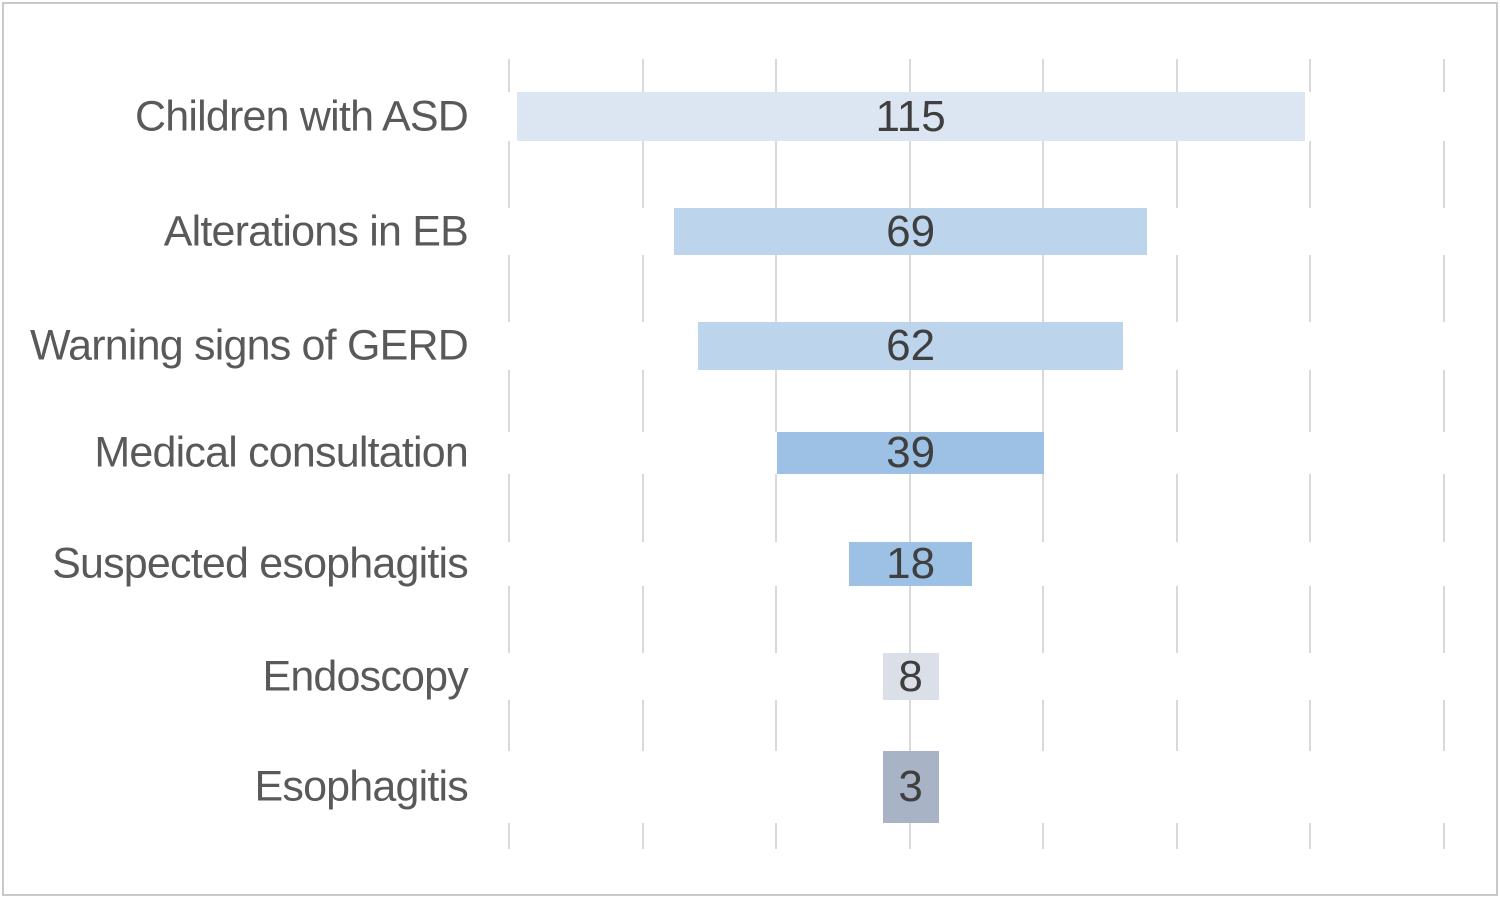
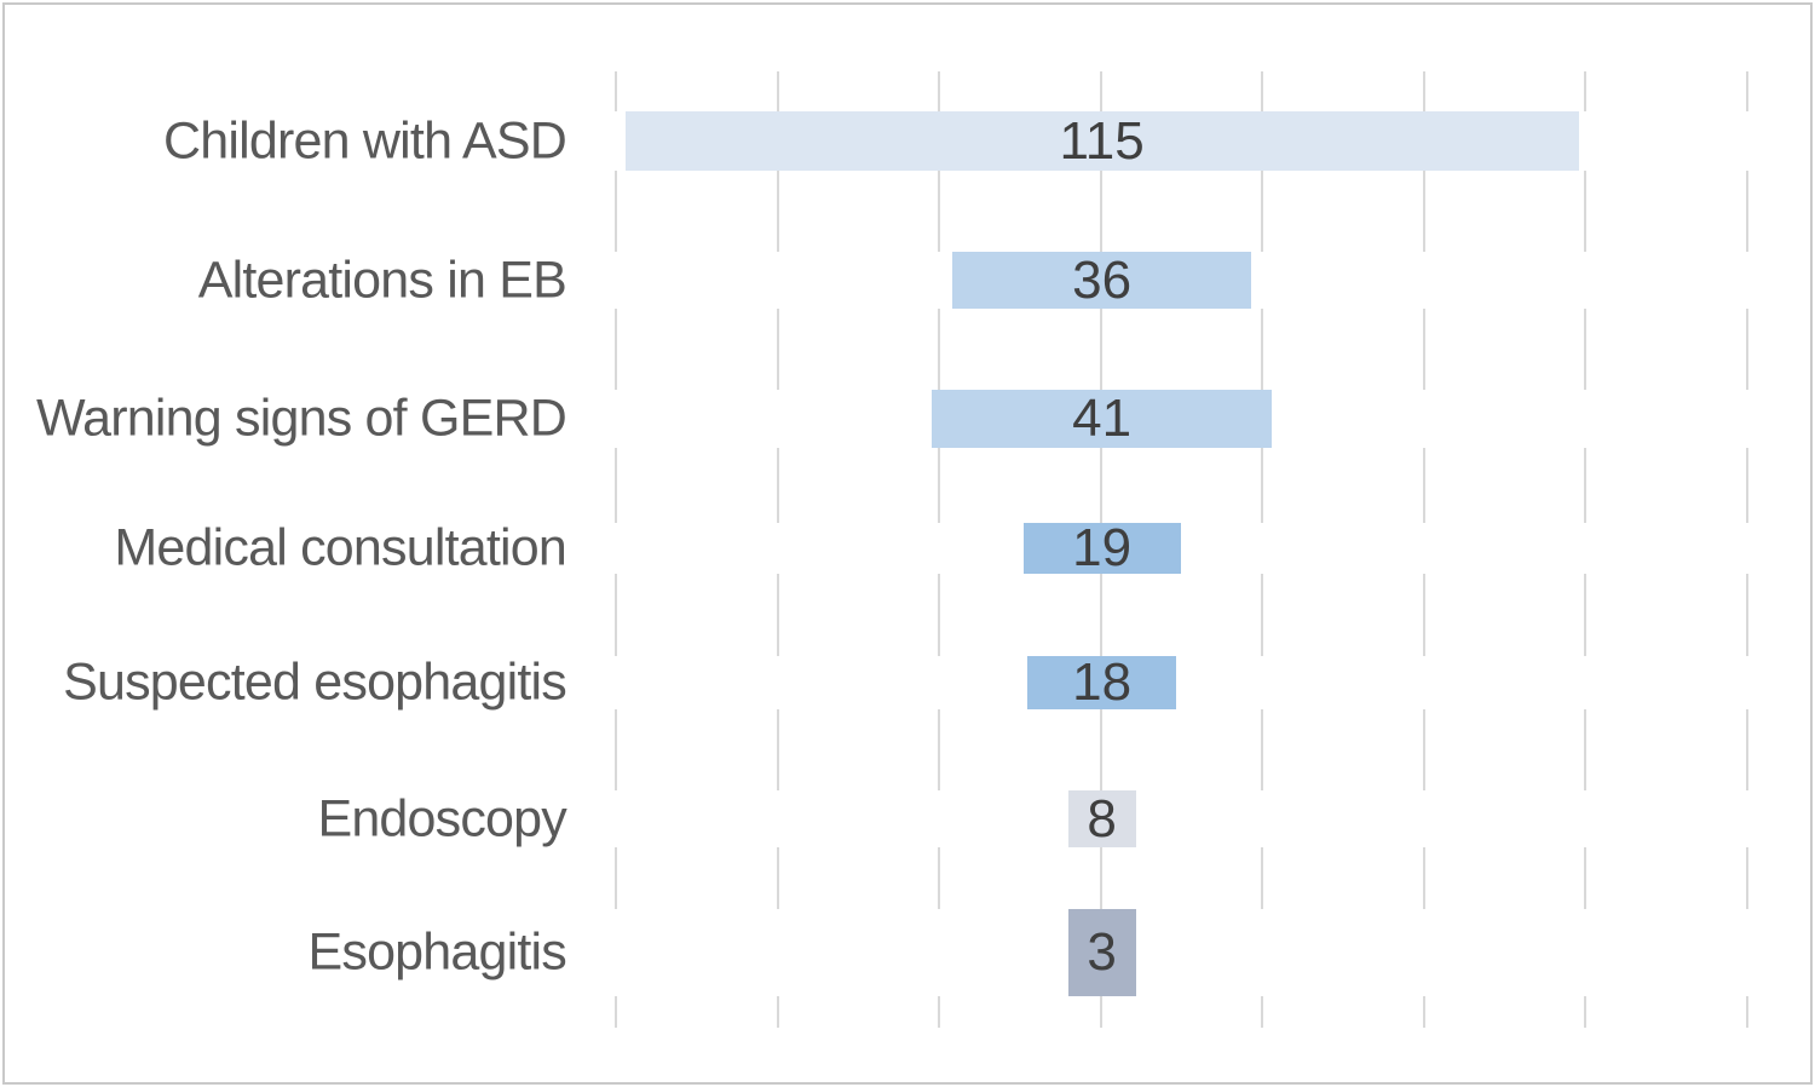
Alterations in EB: 69 -> 36
Warning signs of GERD: 62 -> 41
Medical consultation: 39 -> 19
